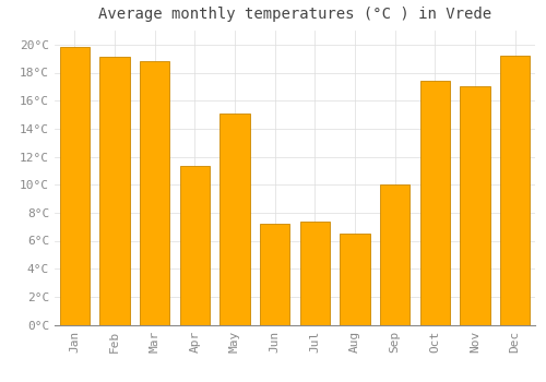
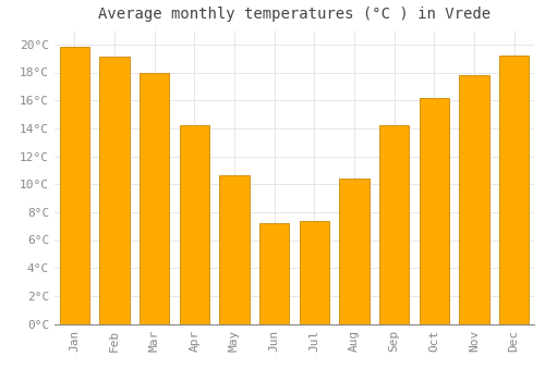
Mar: 18.8°C -> 18.0°C
Apr: 11.3°C -> 14.2°C
May: 15.1°C -> 10.6°C
Aug: 6.5°C -> 10.4°C
Sep: 10.0°C -> 14.2°C
Oct: 17.4°C -> 16.2°C
Nov: 17.0°C -> 17.8°C
